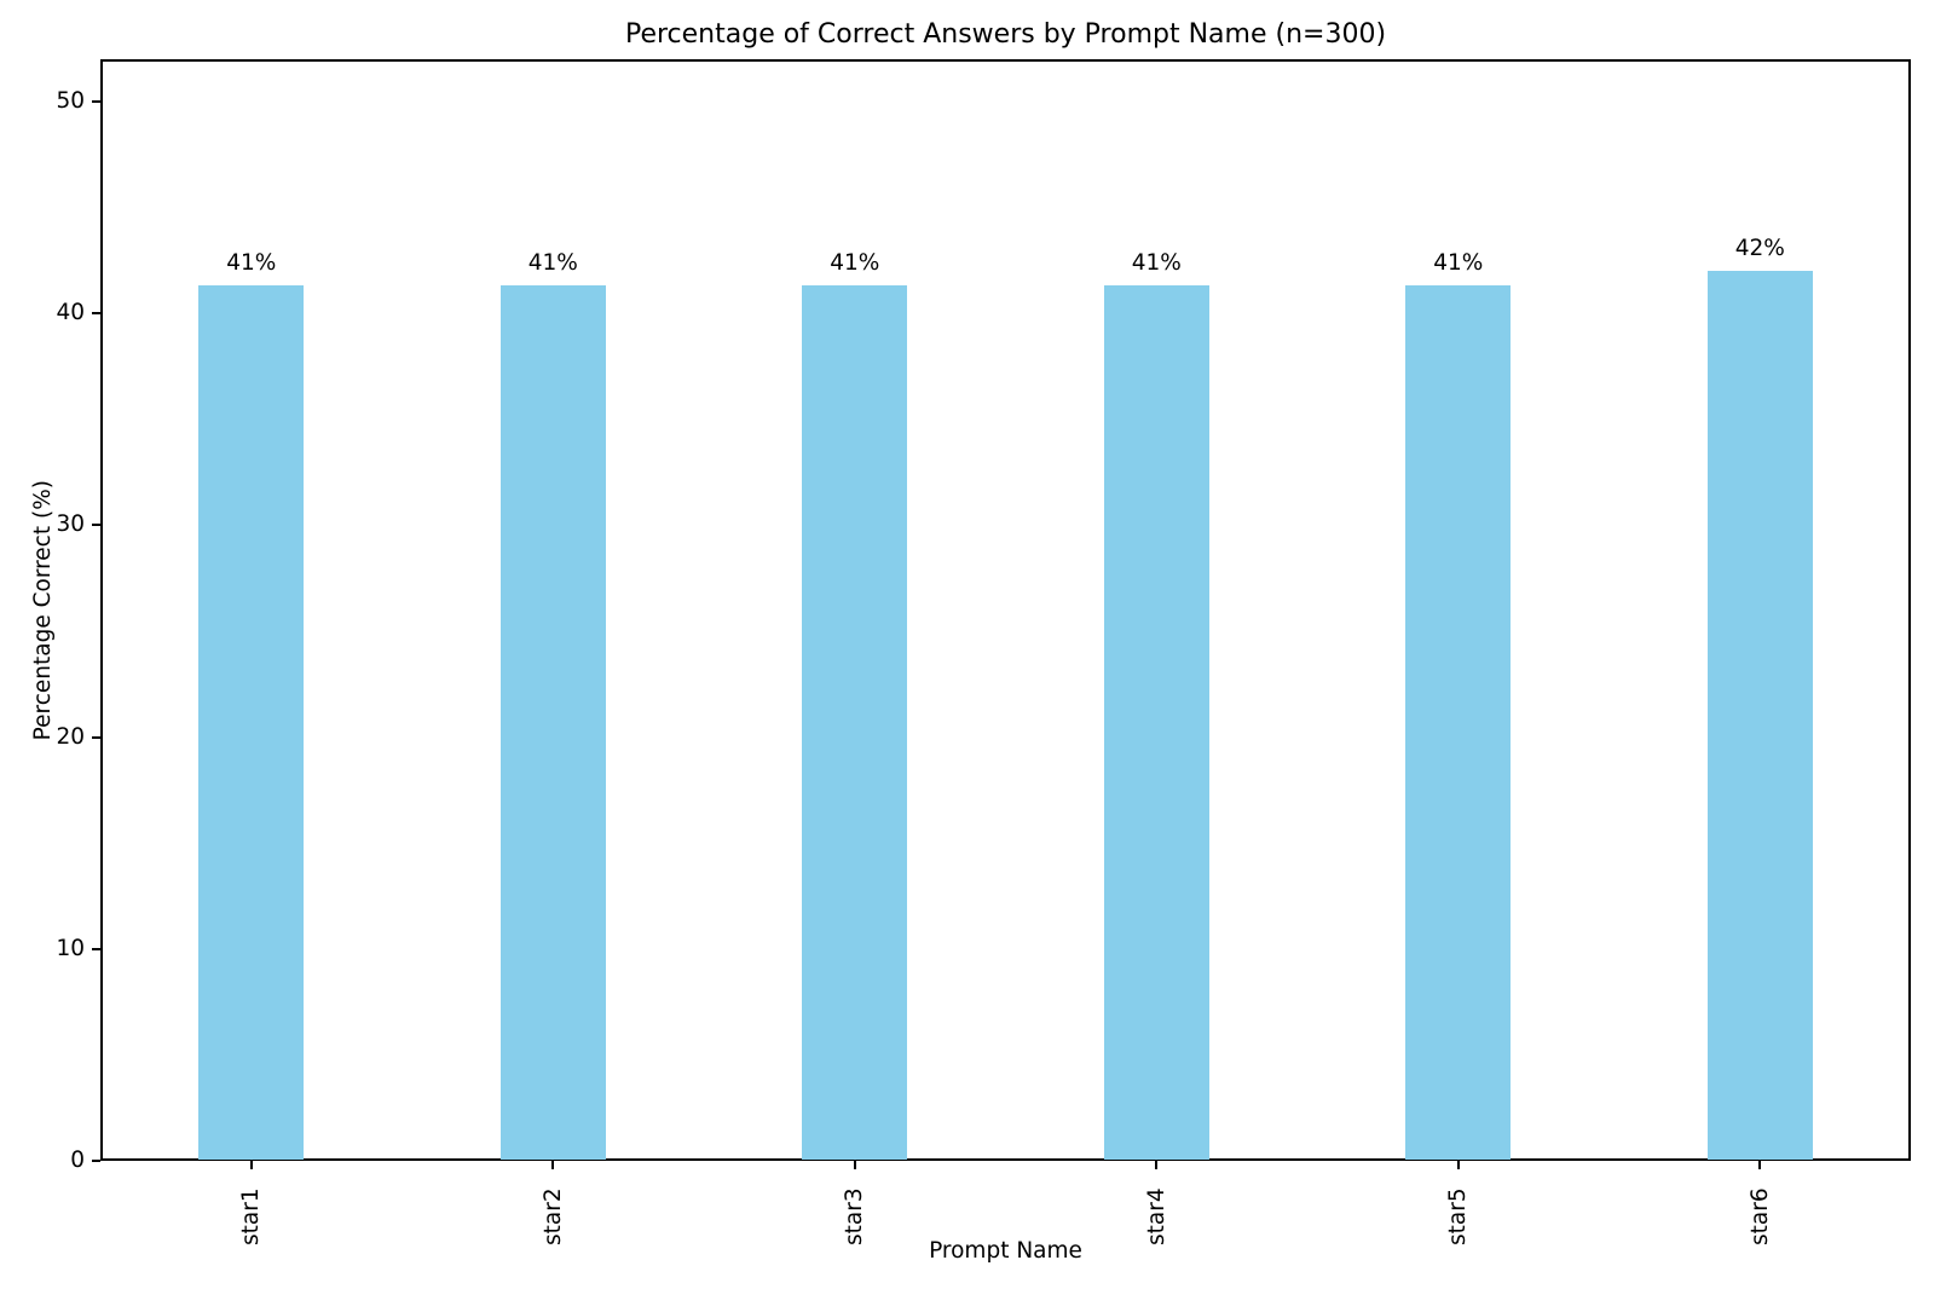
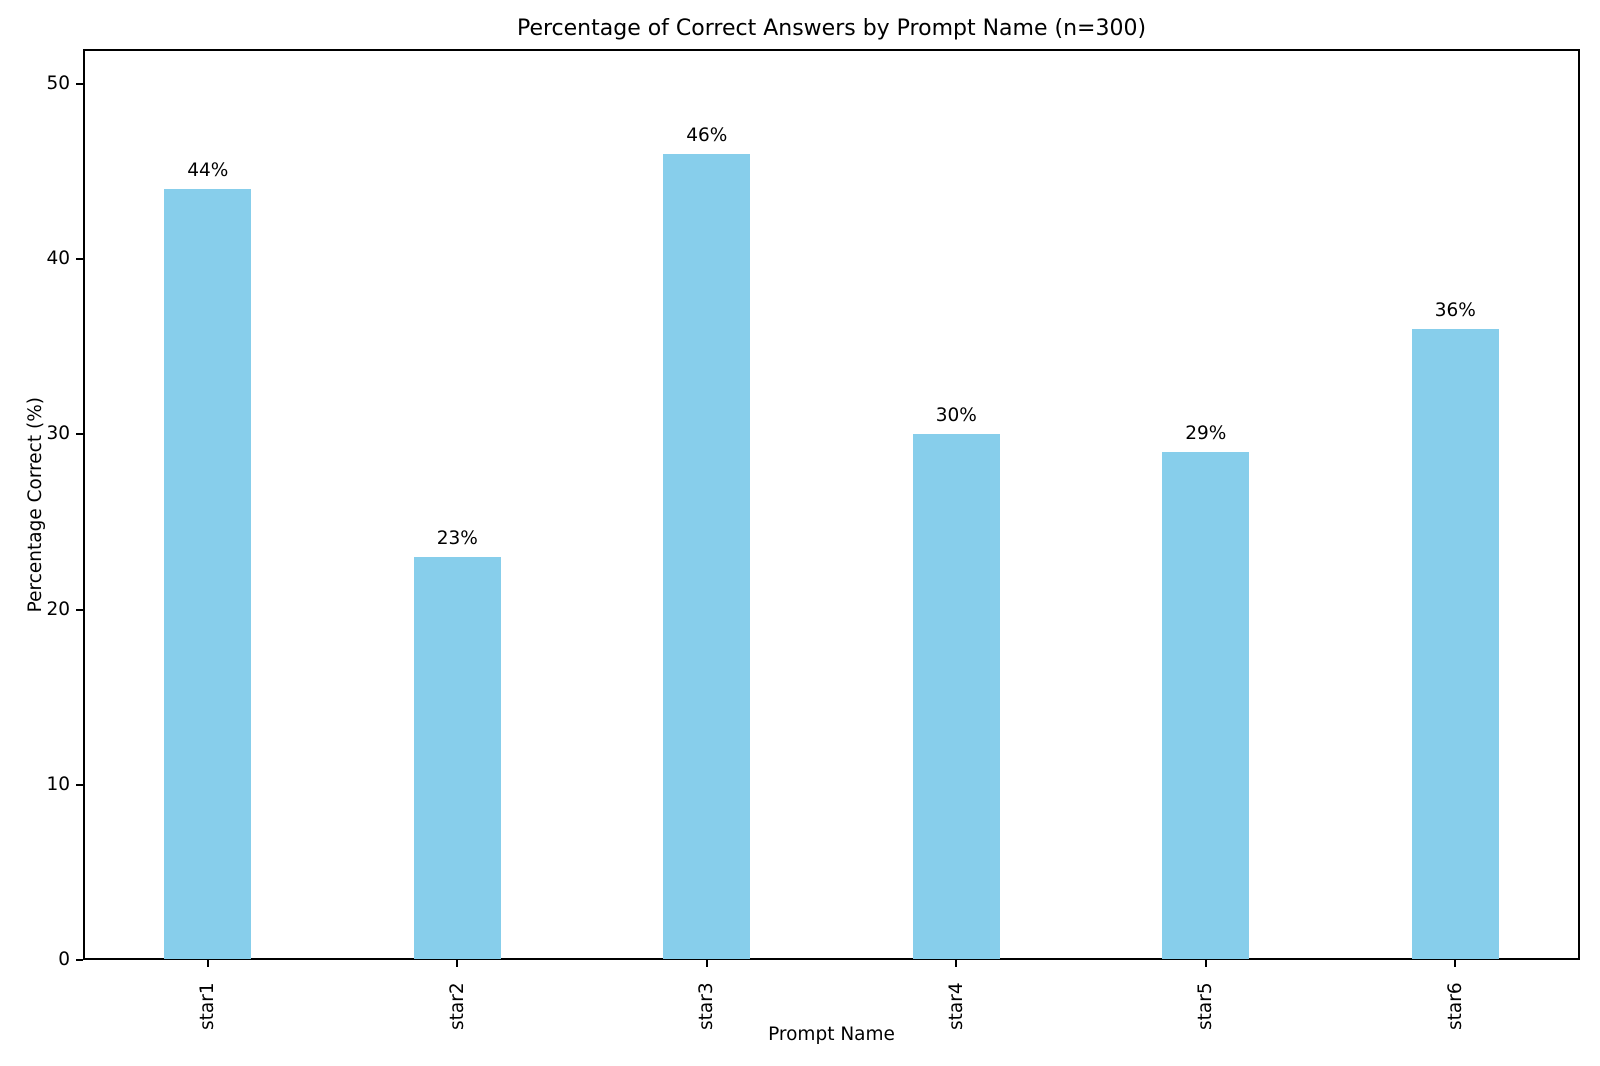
star1: 41% -> 44%
star2: 41% -> 23%
star3: 41% -> 46%
star4: 41% -> 30%
star5: 41% -> 29%
star6: 42% -> 36%
